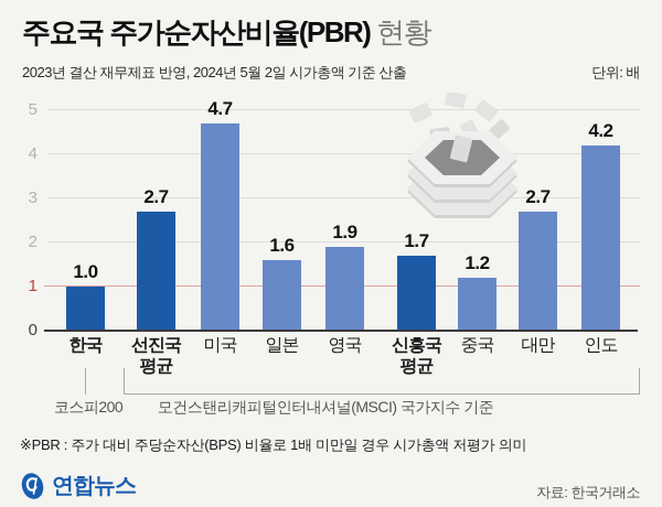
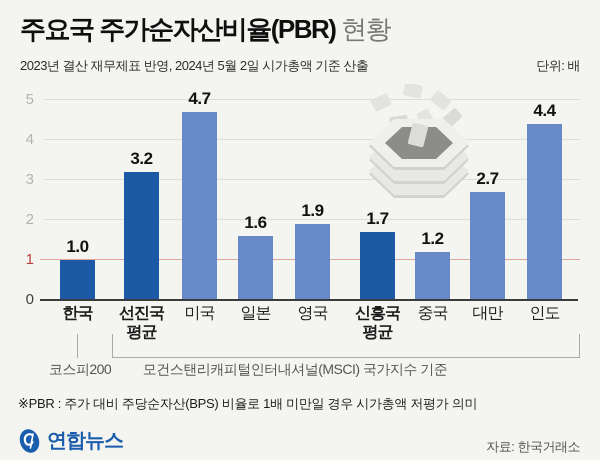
선진국 평균: 2.7 -> 3.2
인도: 4.2 -> 4.4
